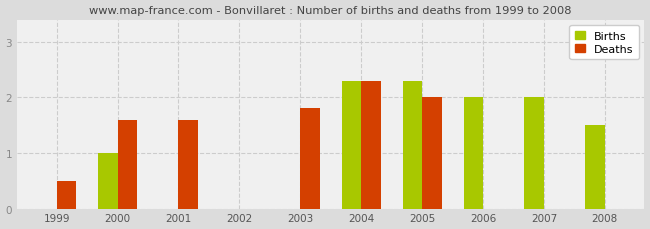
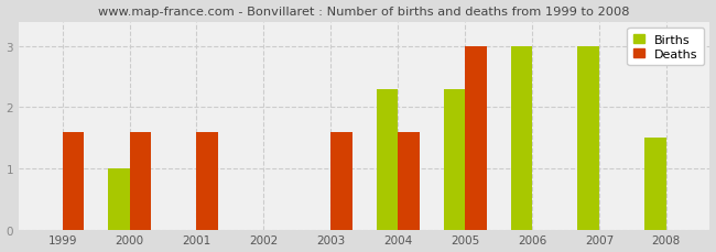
Deaths/1999: 0.5 -> 1.6
Deaths/2003: 1.8 -> 1.6
Deaths/2004: 2.3 -> 1.6
Deaths/2005: 2.0 -> 3.0
Births/2006: 2.0 -> 3.0
Births/2007: 2.0 -> 3.0
